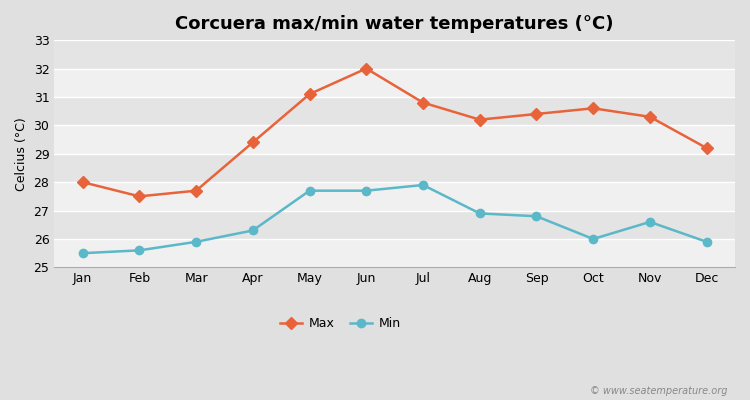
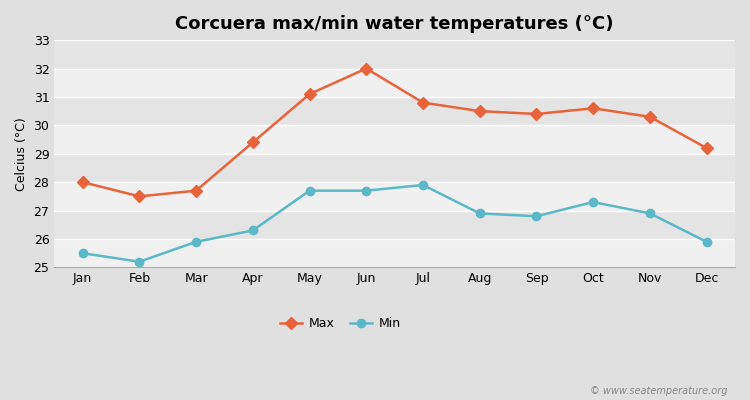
Min/Feb: 25.6 -> 25.2
Max/Aug: 30.2 -> 30.5
Min/Oct: 26.0 -> 27.3
Min/Nov: 26.6 -> 26.9
